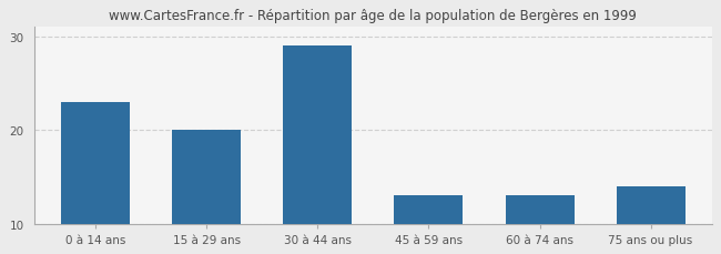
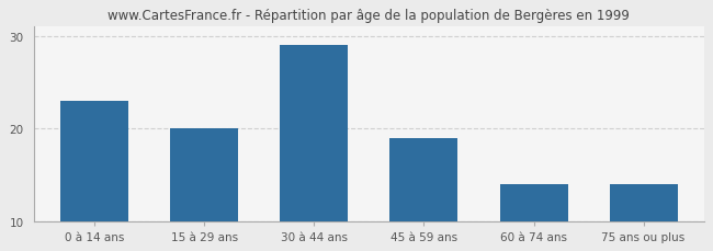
45 à 59 ans: 13 -> 19
60 à 74 ans: 13 -> 14
